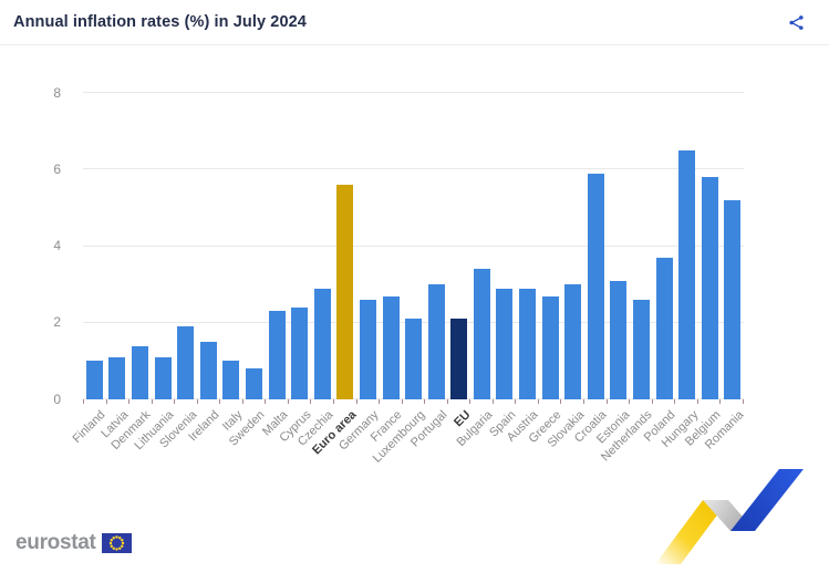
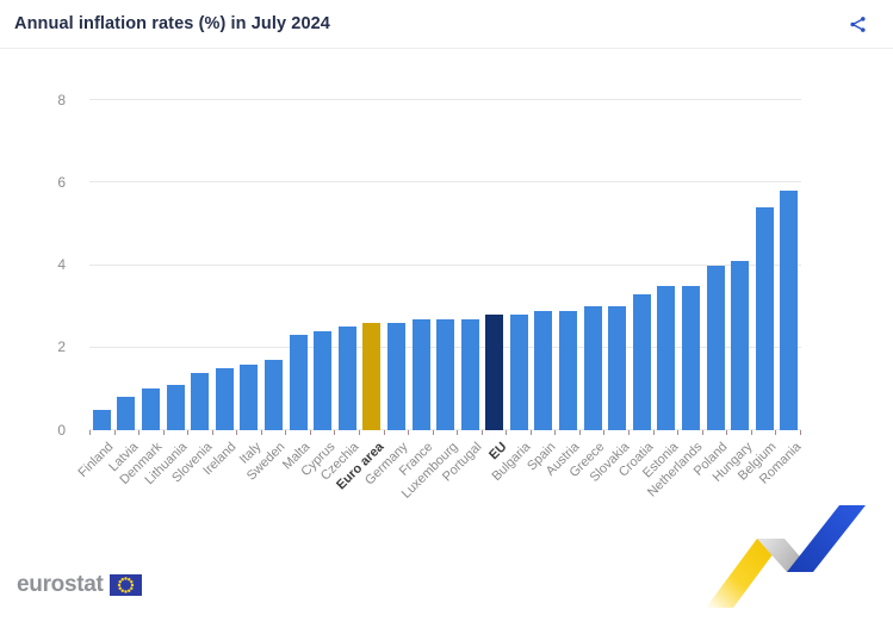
Finland: 1.0 -> 0.5
Latvia: 1.1 -> 0.8
Denmark: 1.4 -> 1.0
Slovenia: 1.9 -> 1.4
Italy: 1.0 -> 1.6
Sweden: 0.8 -> 1.7
Czechia: 2.9 -> 2.5
Euro area: 5.6 -> 2.6
Luxembourg: 2.1 -> 2.7
Portugal: 3.0 -> 2.7
EU: 2.1 -> 2.8
Bulgaria: 3.4 -> 2.8
Greece: 2.7 -> 3.0
Croatia: 5.9 -> 3.3
Estonia: 3.1 -> 3.5
Netherlands: 2.6 -> 3.5
Poland: 3.7 -> 4.0
Hungary: 6.5 -> 4.1
Belgium: 5.8 -> 5.4
Romania: 5.2 -> 5.8
